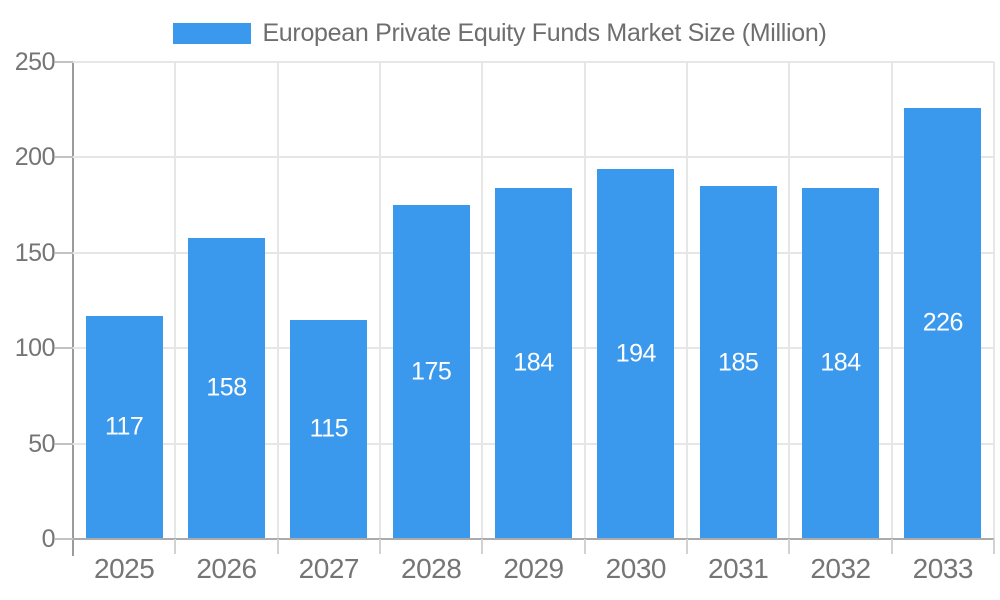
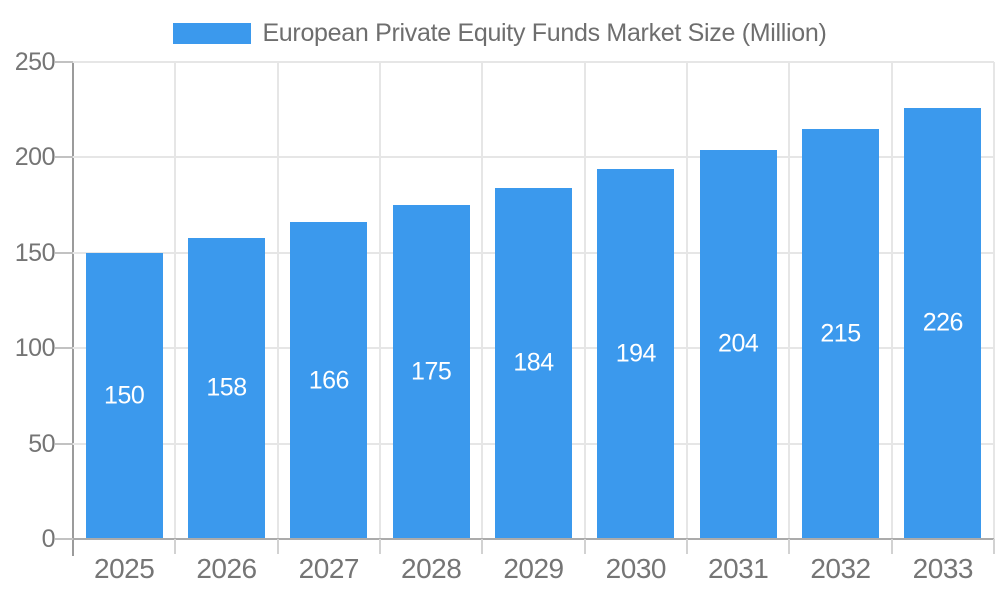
2025: 117 -> 150
2027: 115 -> 166
2031: 185 -> 204
2032: 184 -> 215
